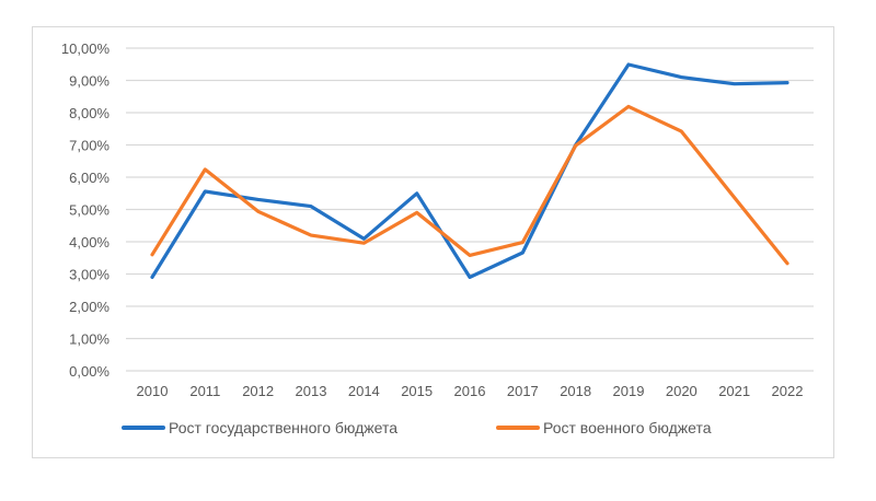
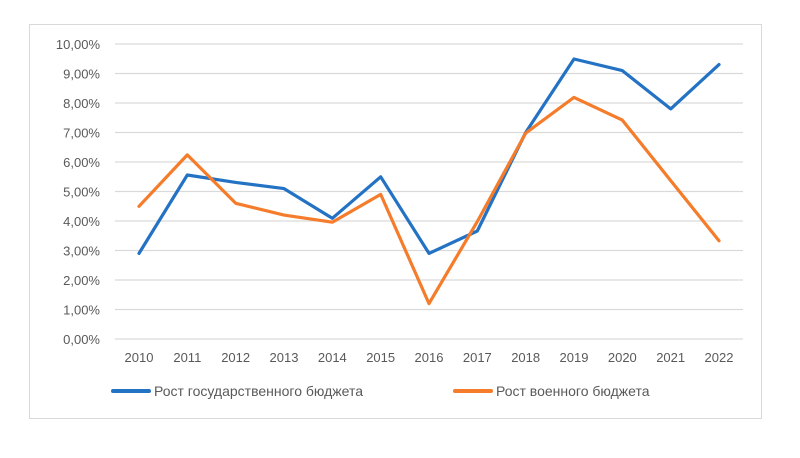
Рост военного бюджета/2010: 3,6% -> 4,5%
Рост военного бюджета/2012: 4,9% -> 4,6%
Рост военного бюджета/2016: 3,6% -> 1,2%
Рост государственного бюджета/2021: 8,9% -> 7,8%
Рост государственного бюджета/2022: 8,9% -> 9,3%
